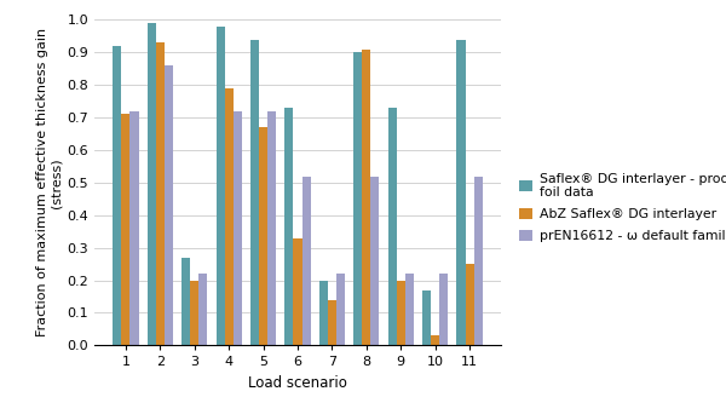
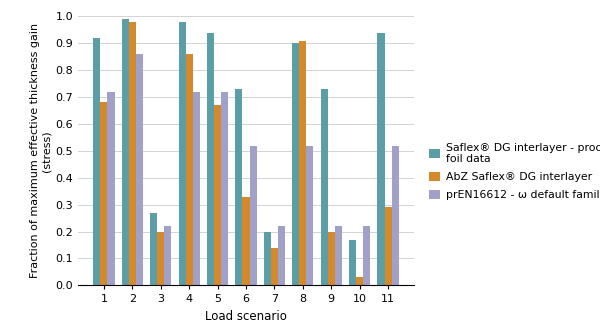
AbZ Saflex® DG interlayer/1: 0.71 -> 0.68
AbZ Saflex® DG interlayer/2: 0.93 -> 0.98
AbZ Saflex® DG interlayer/4: 0.79 -> 0.86
AbZ Saflex® DG interlayer/11: 0.25 -> 0.29
